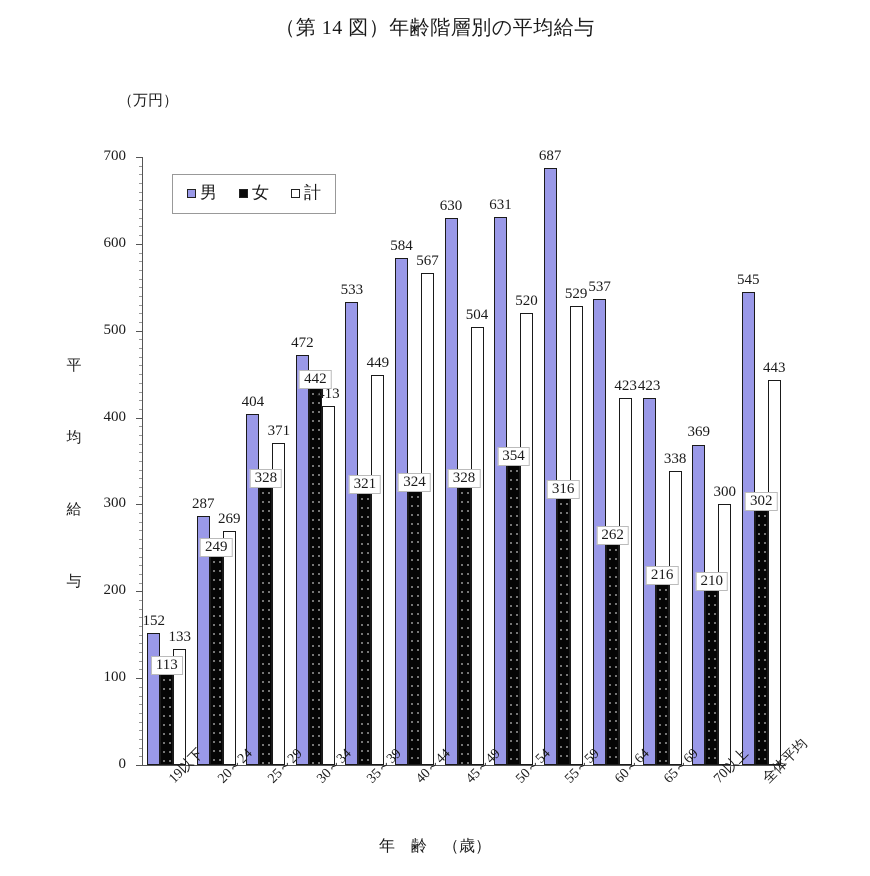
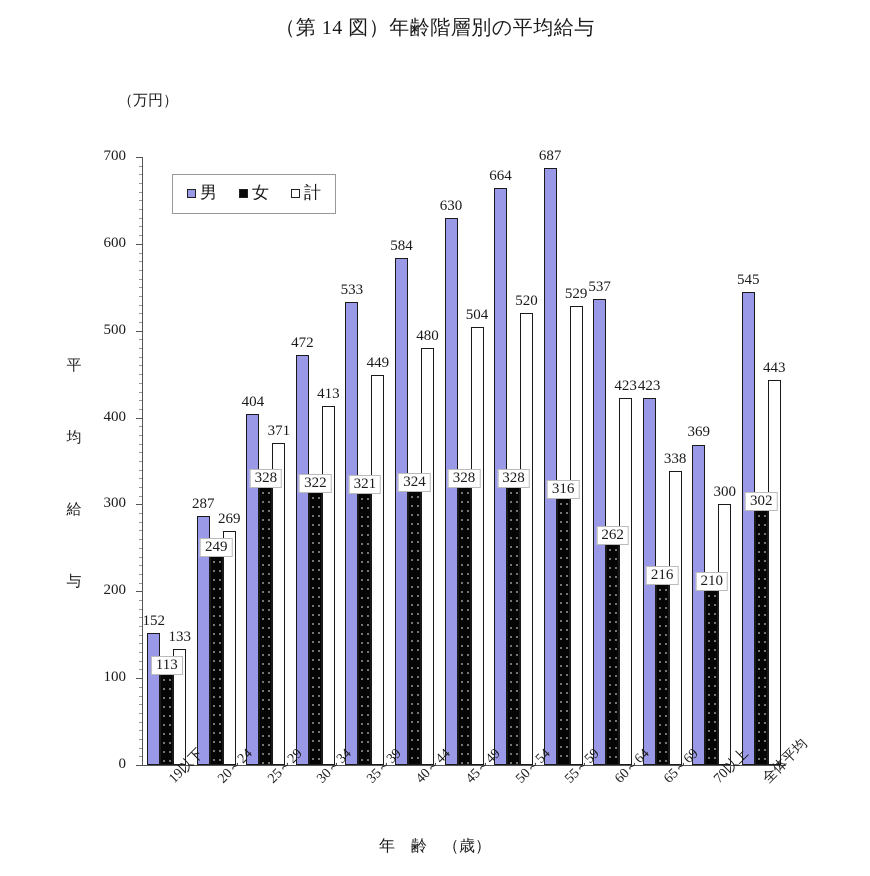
女/30～34: 442 -> 322
計/40～44: 567 -> 480
男/50～54: 631 -> 664
女/50～54: 354 -> 328
